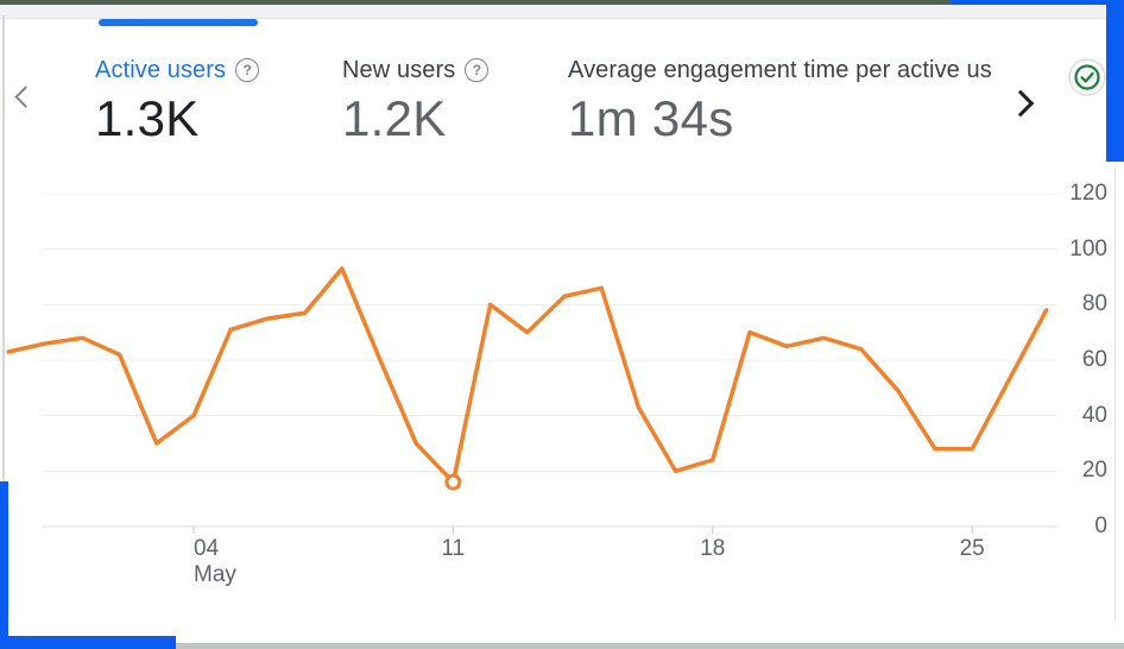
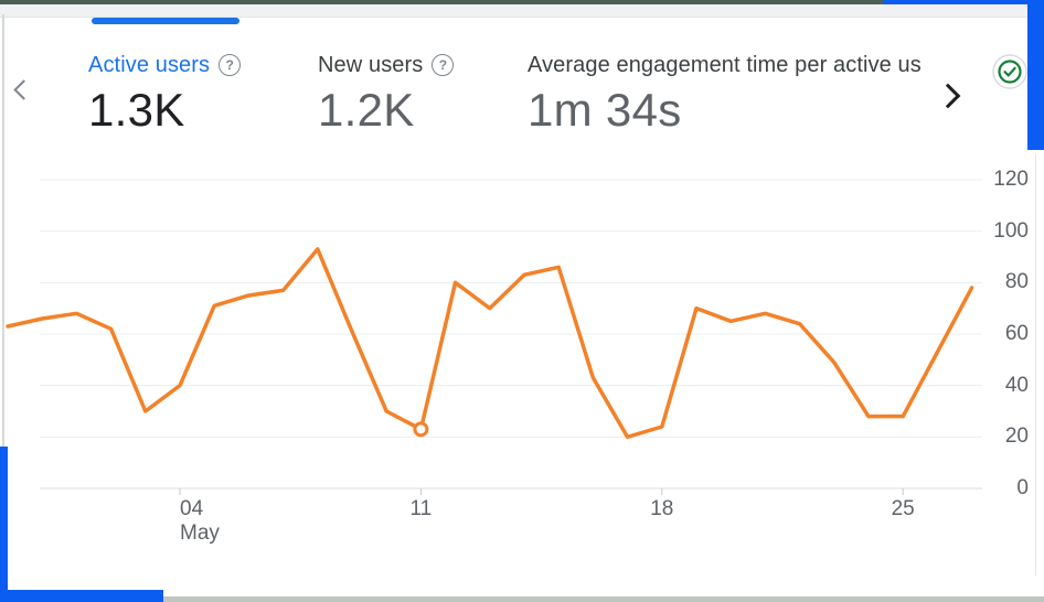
May 11: 16 -> 23
